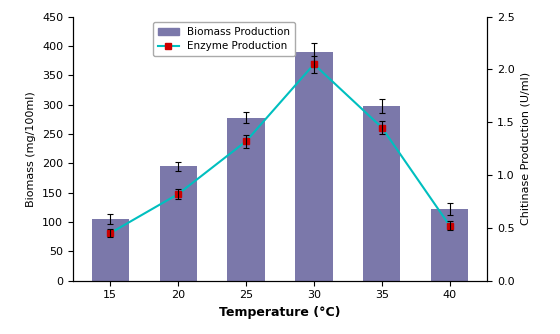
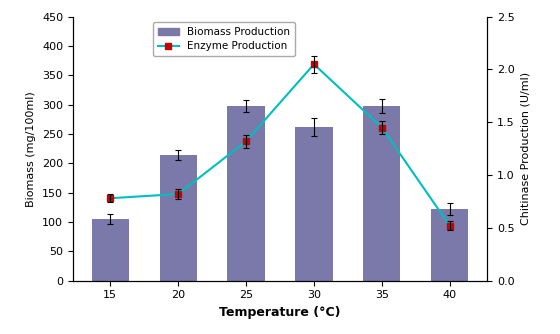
Enzyme Production/15: 0.45 -> 0.78
Biomass Production/20: 195 -> 214
Biomass Production/25: 278 -> 298
Biomass Production/30: 390 -> 262
